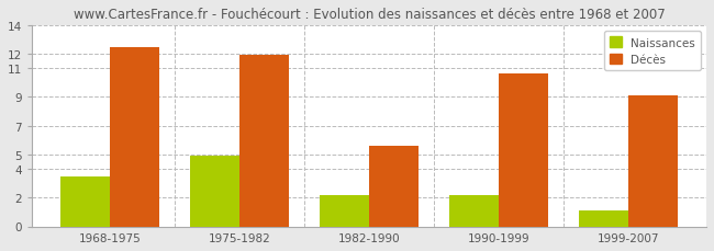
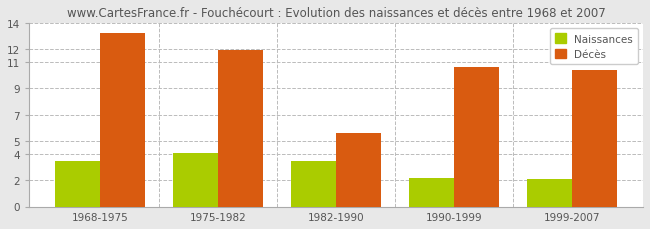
Décès/1968-1975: 12.5 -> 13.2
Naissances/1975-1982: 4.9 -> 4.1
Naissances/1982-1990: 2.2 -> 3.5
Naissances/1999-2007: 1.1 -> 2.1
Décès/1999-2007: 9.1 -> 10.4
